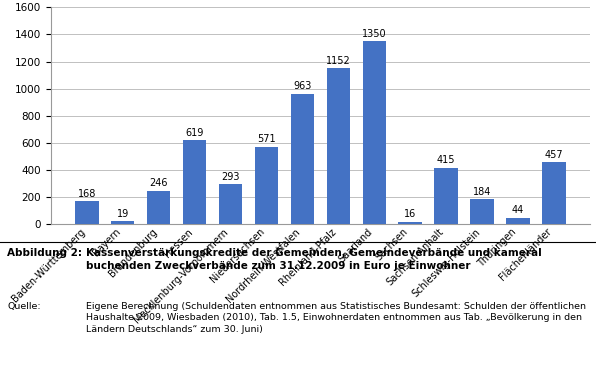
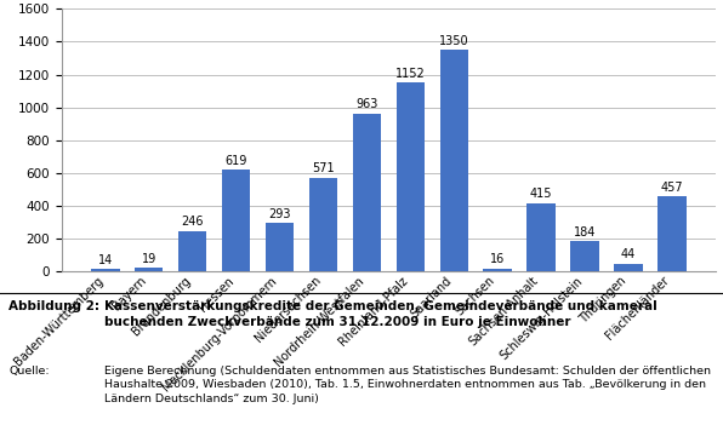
Baden-Württemberg: 168 -> 14
